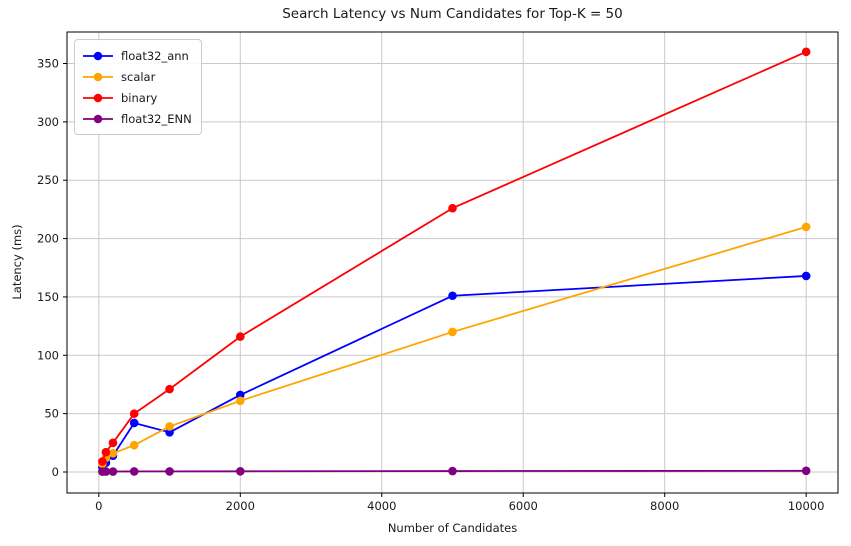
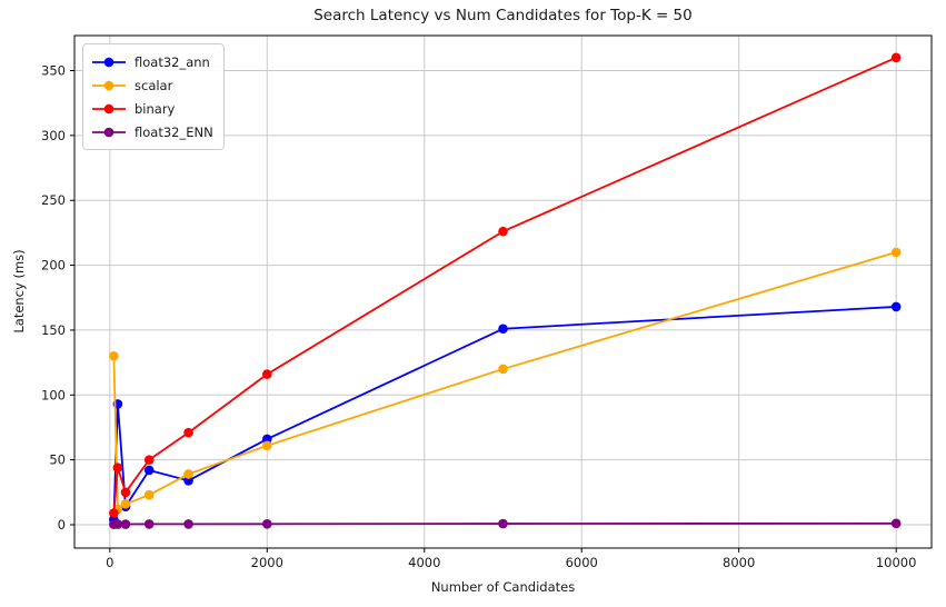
scalar/50: 7 -> 130
float32_ann/100: 8 -> 93
binary/100: 17 -> 44
